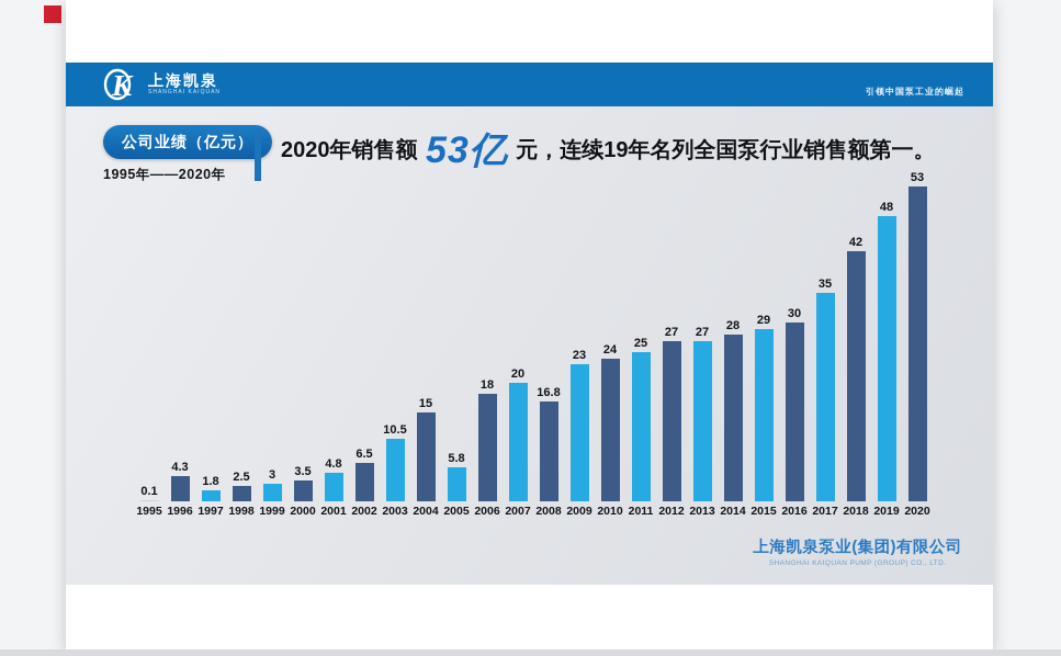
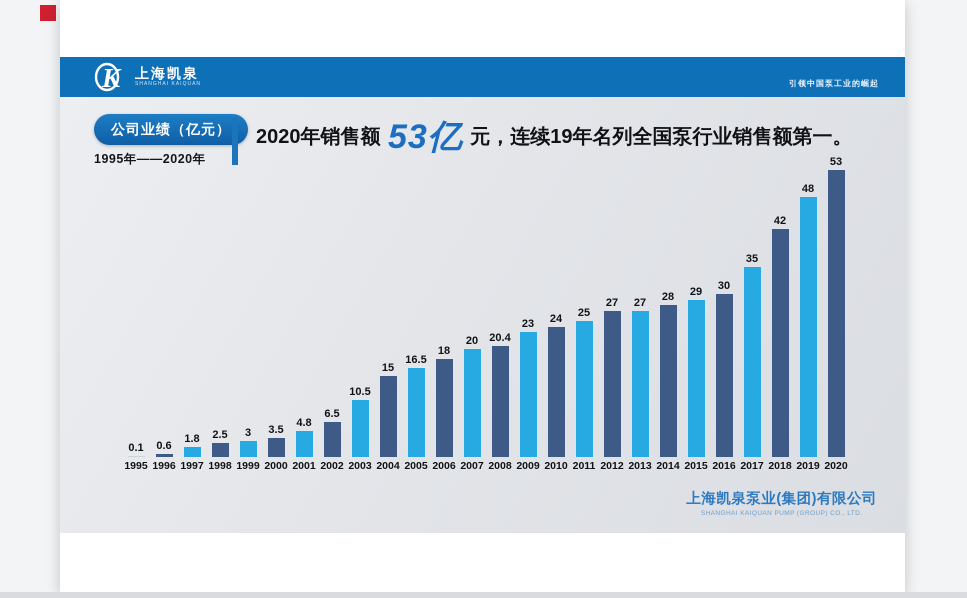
1996: 4.3 -> 0.6
2005: 5.8 -> 16.5
2008: 16.8 -> 20.4
